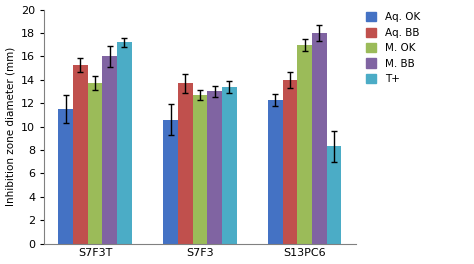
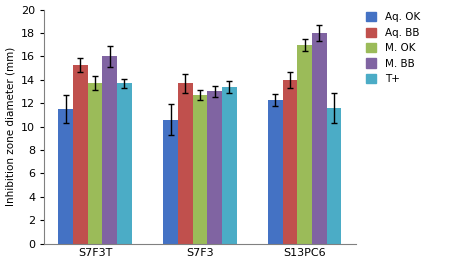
T+/S7F3T: 17.2 -> 13.7
T+/S13PC6: 8.3 -> 11.6
